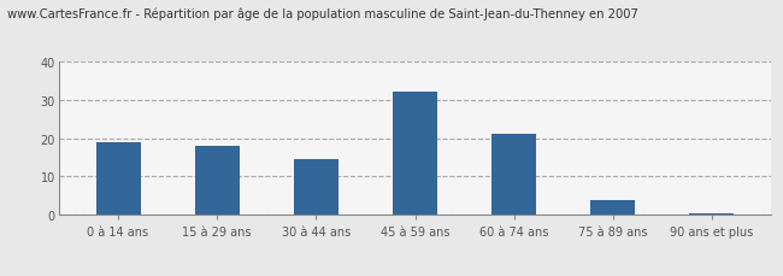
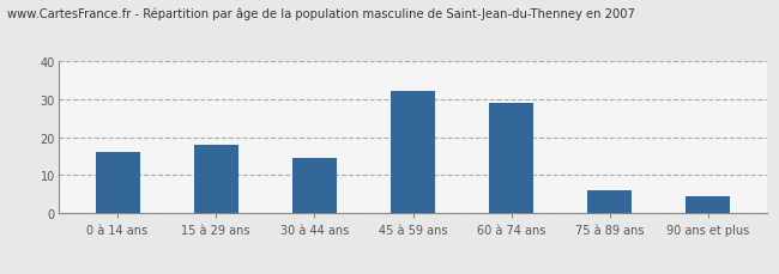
0 à 14 ans: 19.0 -> 16.0
60 à 74 ans: 21.0 -> 29.0
75 à 89 ans: 4.0 -> 6.0
90 ans et plus: 0.5 -> 4.5
